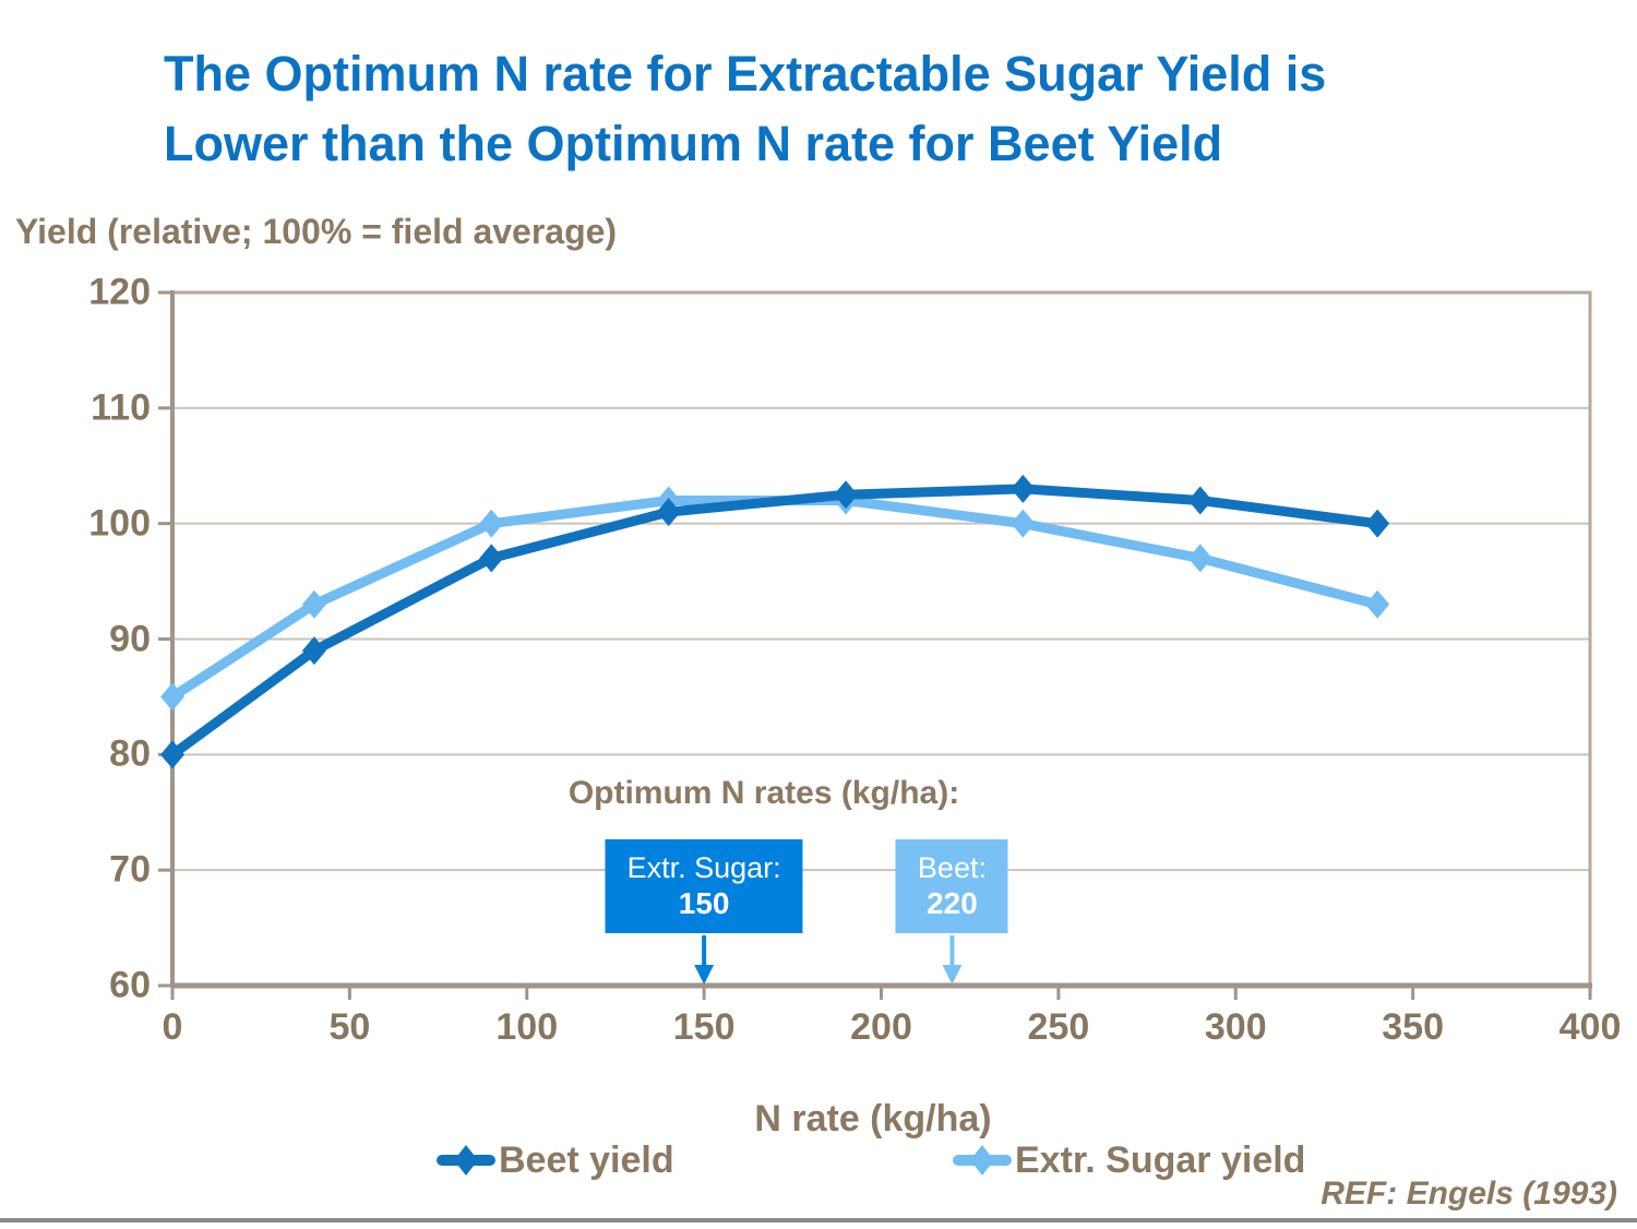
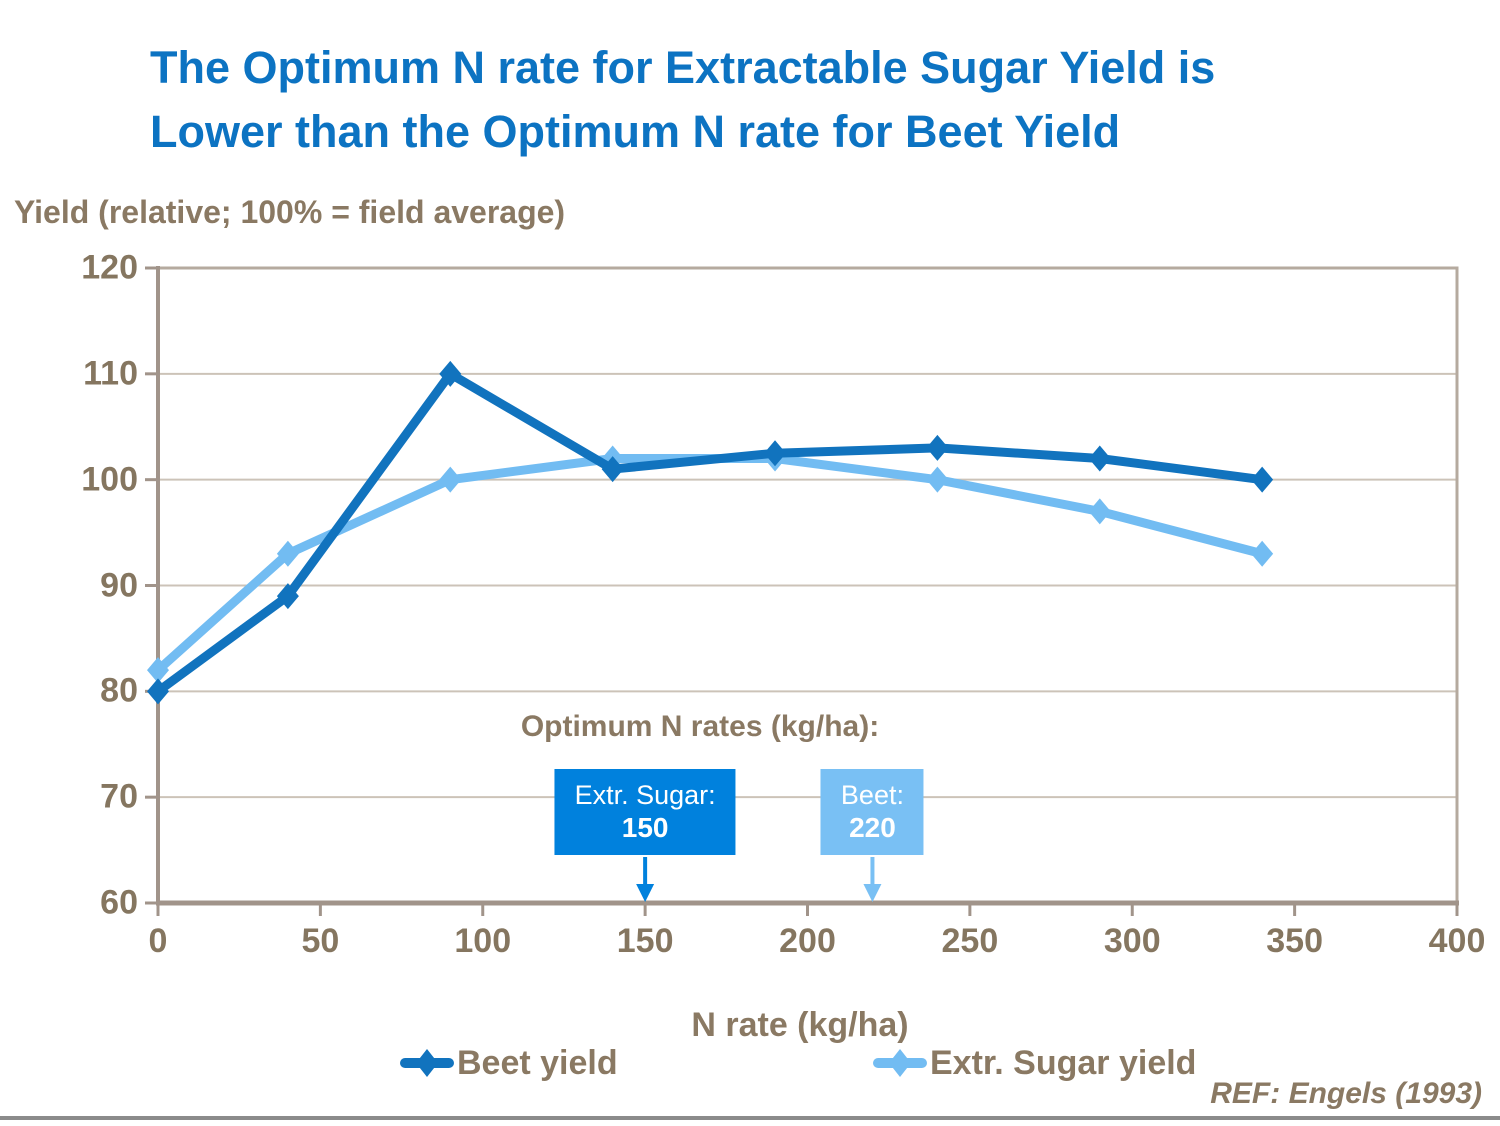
Extr. Sugar yield/0: 85 -> 82
Beet yield/90: 97 -> 110
